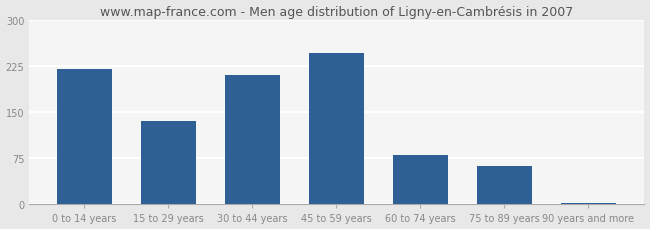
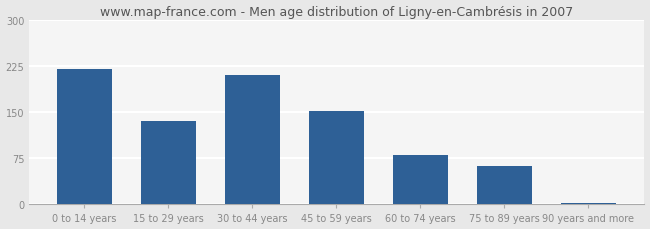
45 to 59 years: 246 -> 152
